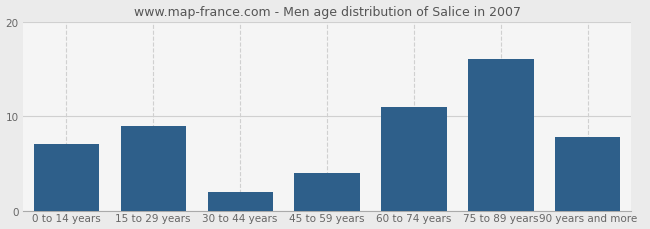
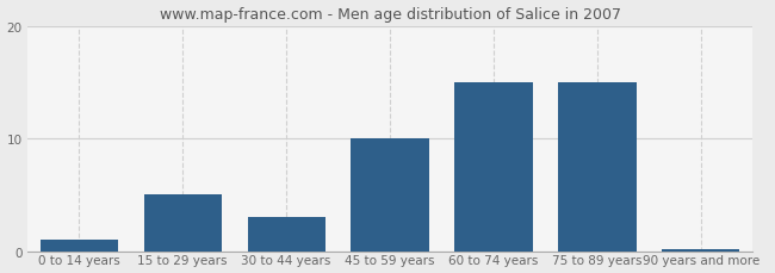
0 to 14 years: 7.0 -> 1.0
15 to 29 years: 9.0 -> 5.0
30 to 44 years: 2.0 -> 3.0
45 to 59 years: 4.0 -> 10.0
60 to 74 years: 11.0 -> 15.0
75 to 89 years: 16.0 -> 15.0
90 years and more: 7.8 -> 0.2
